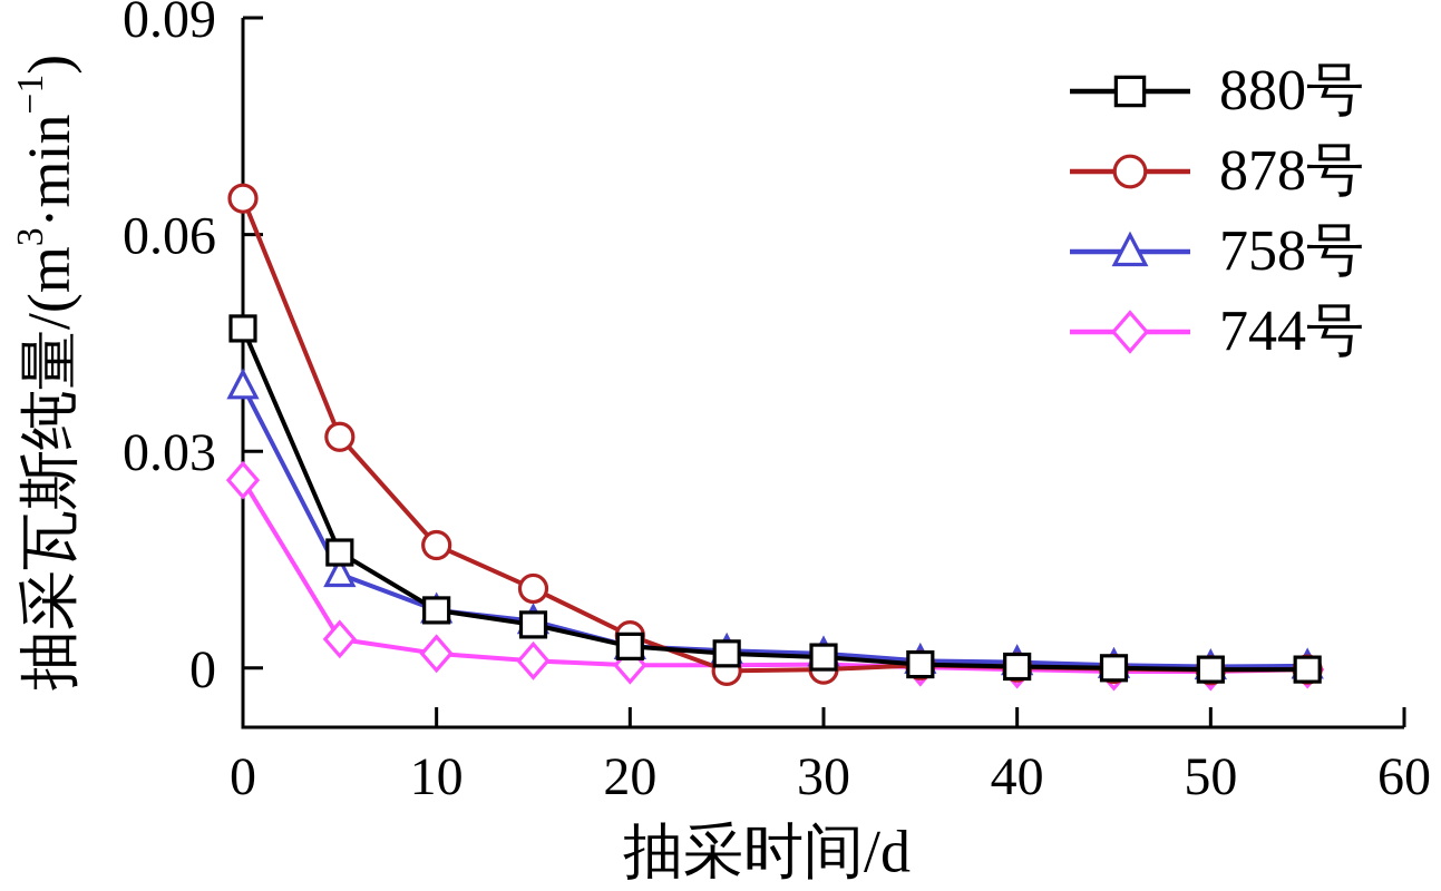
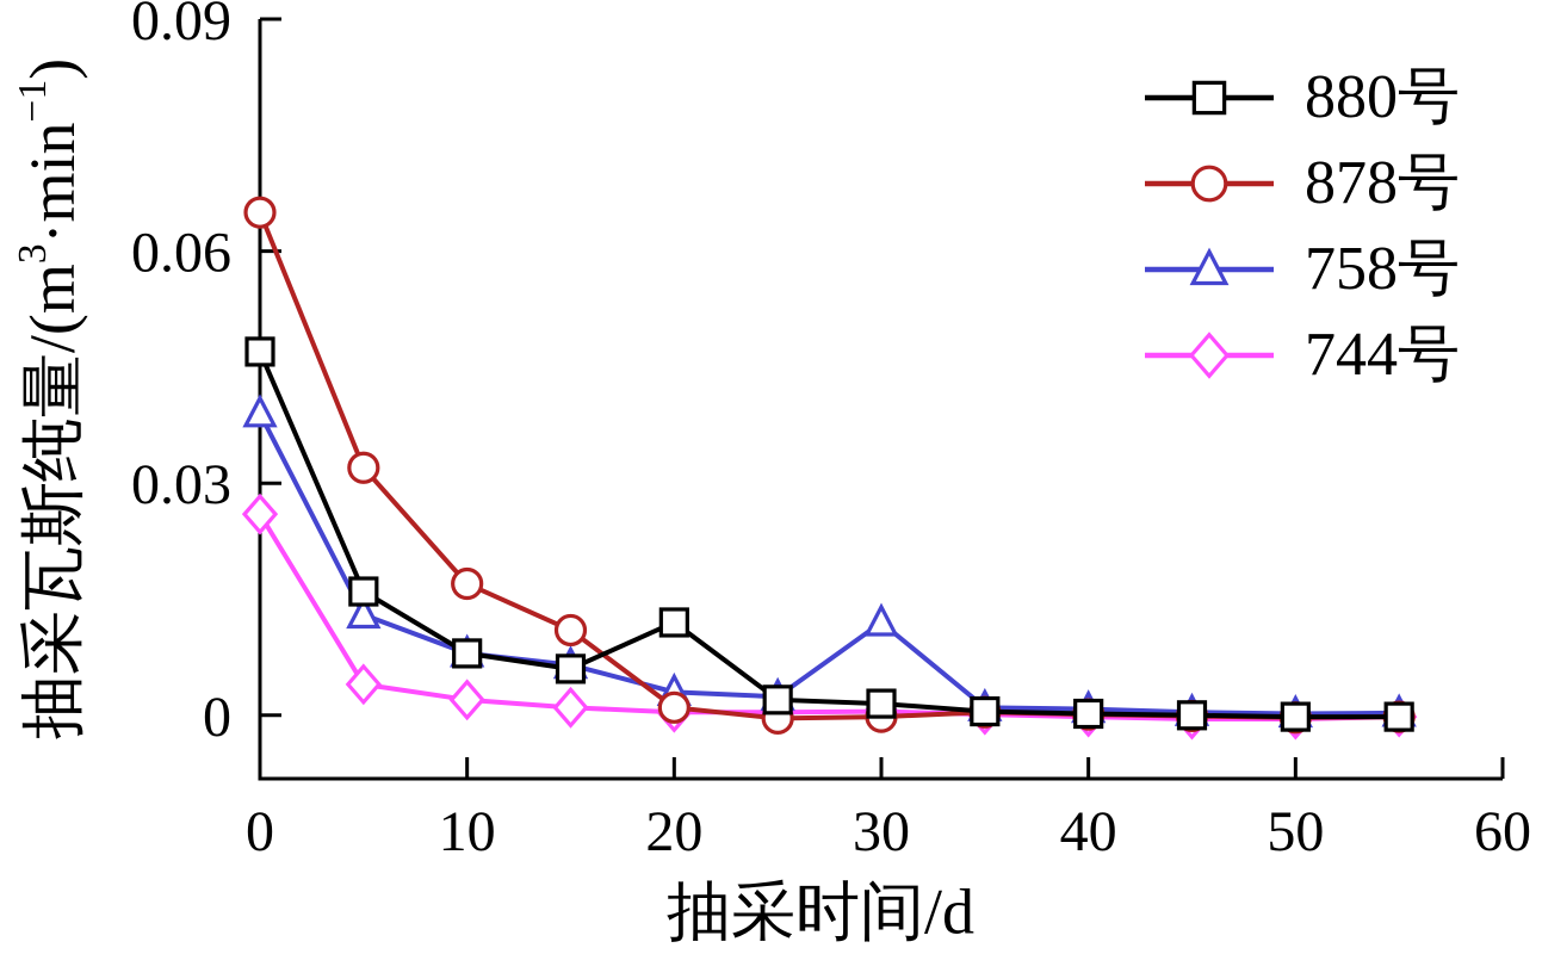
880号/20: 0.003 -> 0.012
878号/20: 0.004 -> 0.001
758号/30: 0.002 -> 0.012
